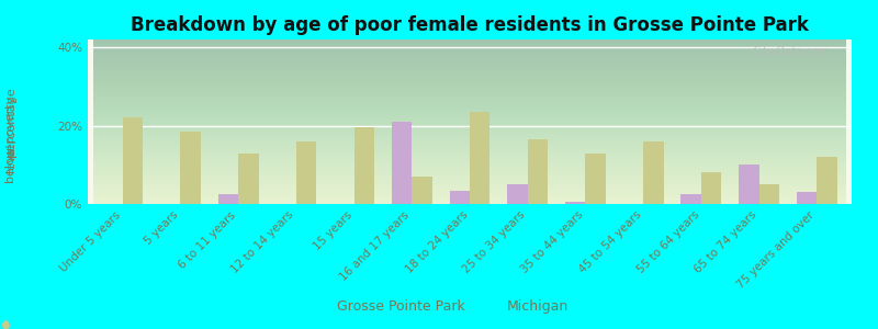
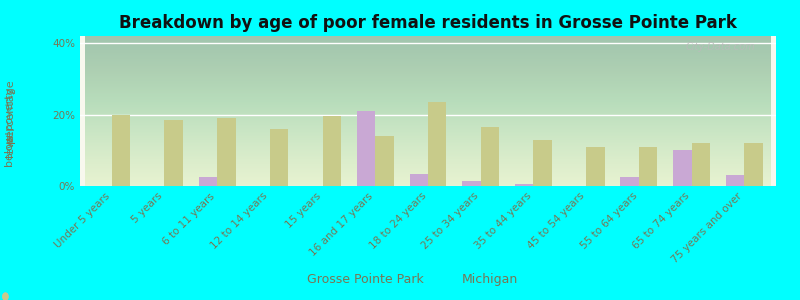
Michigan/Under 5 years: 22.0% -> 20.0%
Michigan/6 to 11 years: 13.0% -> 19.0%
Michigan/16 and 17 years: 7.0% -> 14.0%
Grosse Pointe Park/25 to 34 years: 5.0% -> 1.5%
Michigan/45 to 54 years: 16.0% -> 11.0%
Michigan/55 to 64 years: 8.0% -> 11.0%
Michigan/65 to 74 years: 5.0% -> 12.0%
